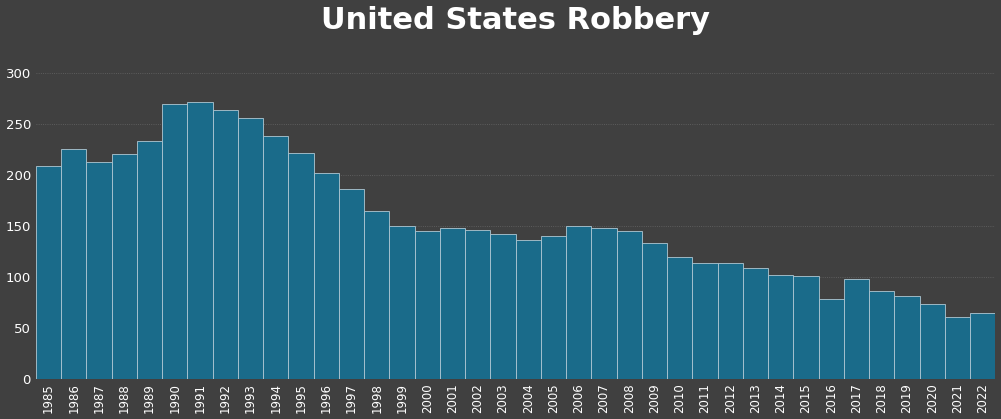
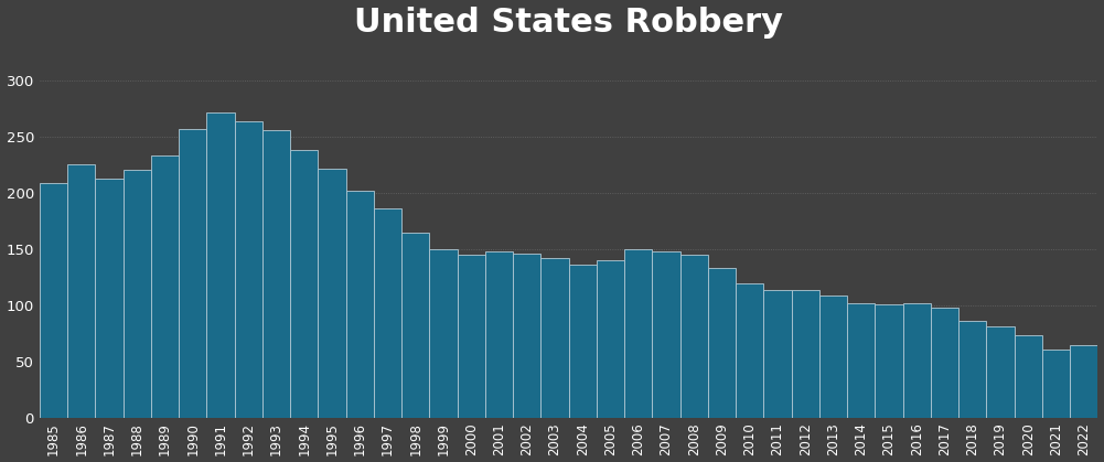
1990: 270 -> 257
2016: 78 -> 102
